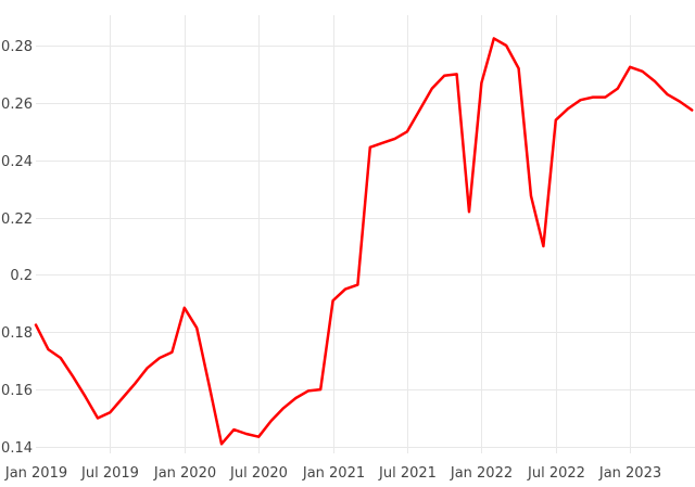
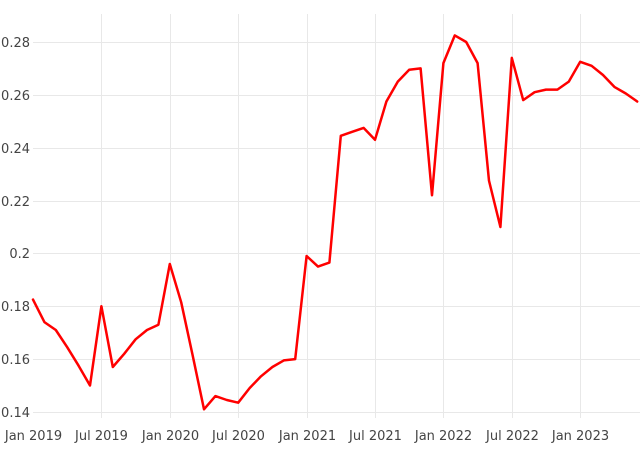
Jul 2019: 0.152 -> 0.180
Jan 2020: 0.189 -> 0.196
Jan 2021: 0.191 -> 0.199
Jul 2021: 0.250 -> 0.243
Jan 2022: 0.267 -> 0.272
Jul 2022: 0.254 -> 0.274
